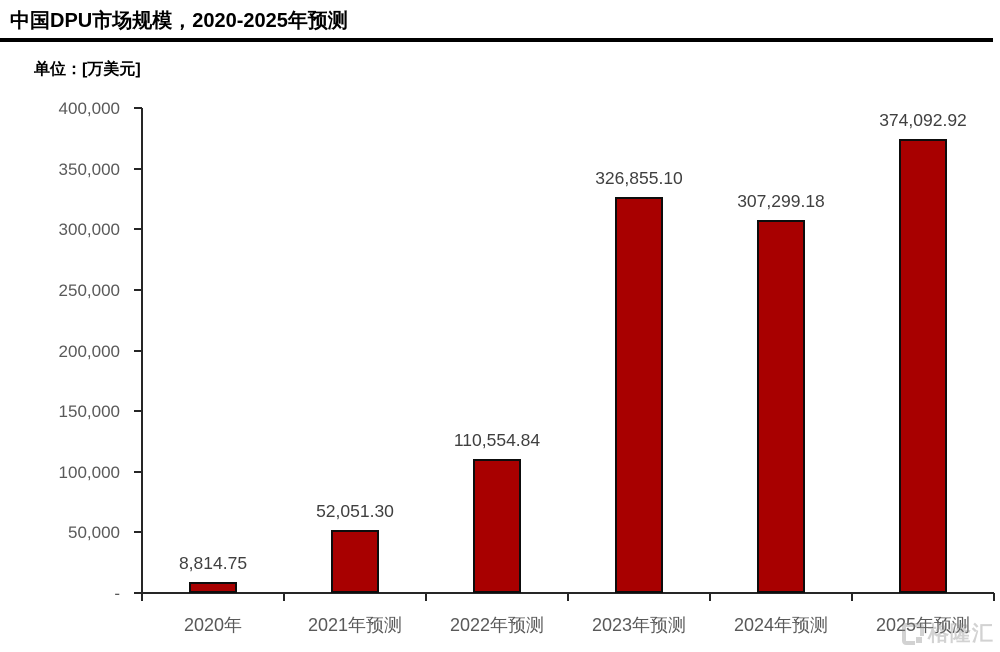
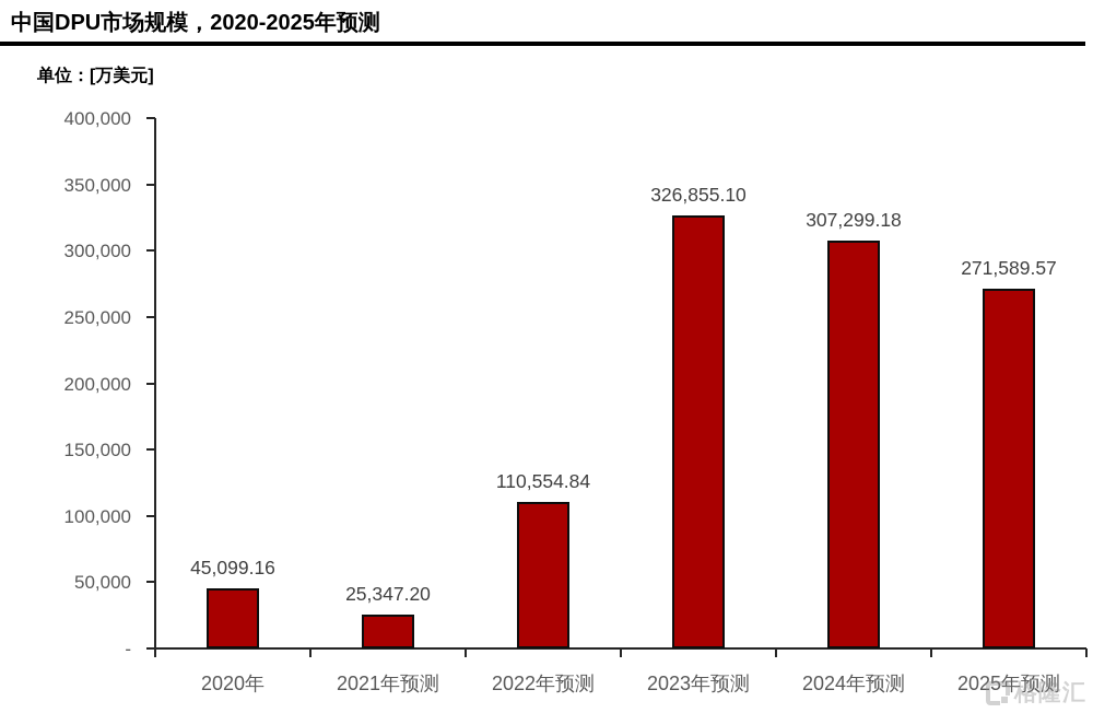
2020年: 8,814.75 -> 45,099.16
2021年预测: 52,051.30 -> 25,347.20
2025年预测: 374,092.92 -> 271,589.57
